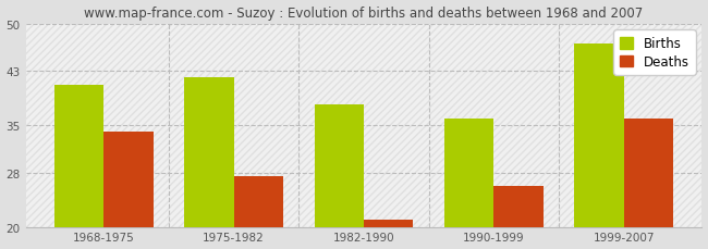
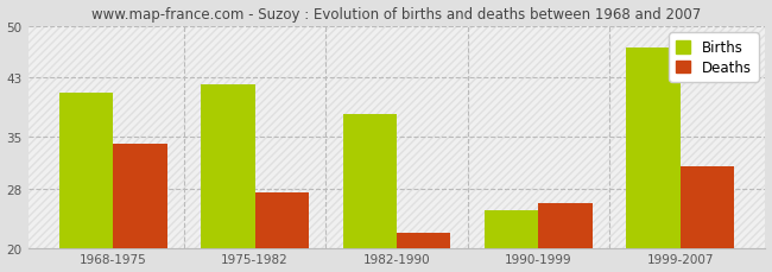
Deaths/1982-1990: 21.0 -> 22.0
Births/1990-1999: 36 -> 25
Deaths/1999-2007: 36.0 -> 31.0
